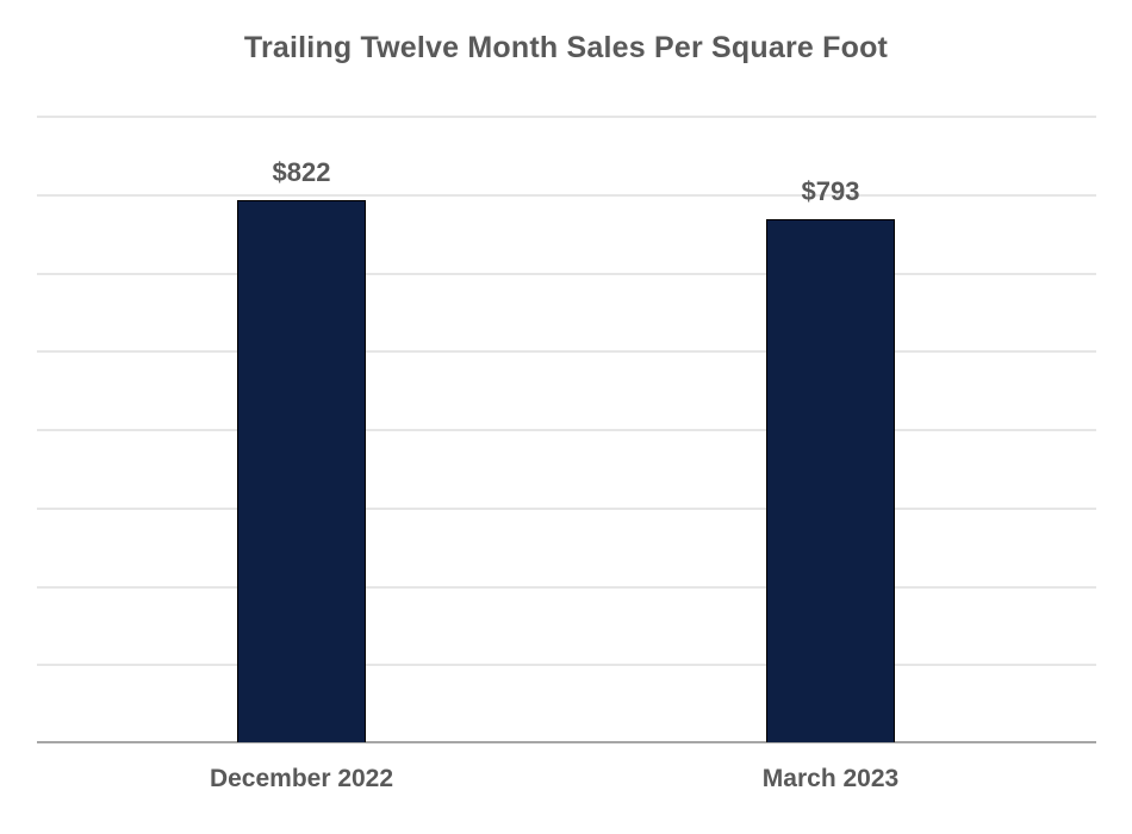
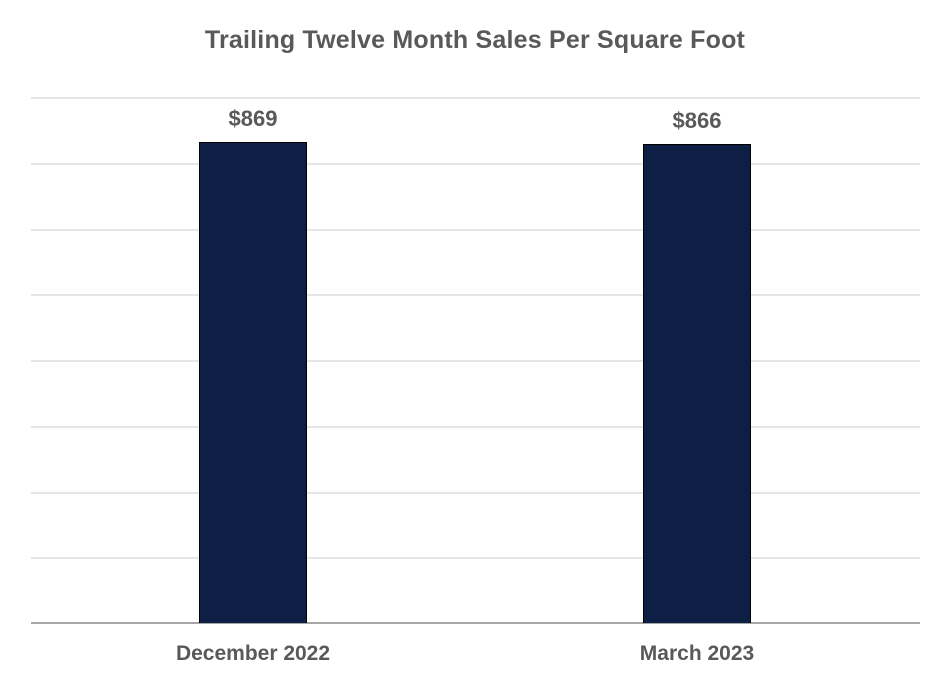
December 2022: $822 -> $869
March 2023: $793 -> $866
